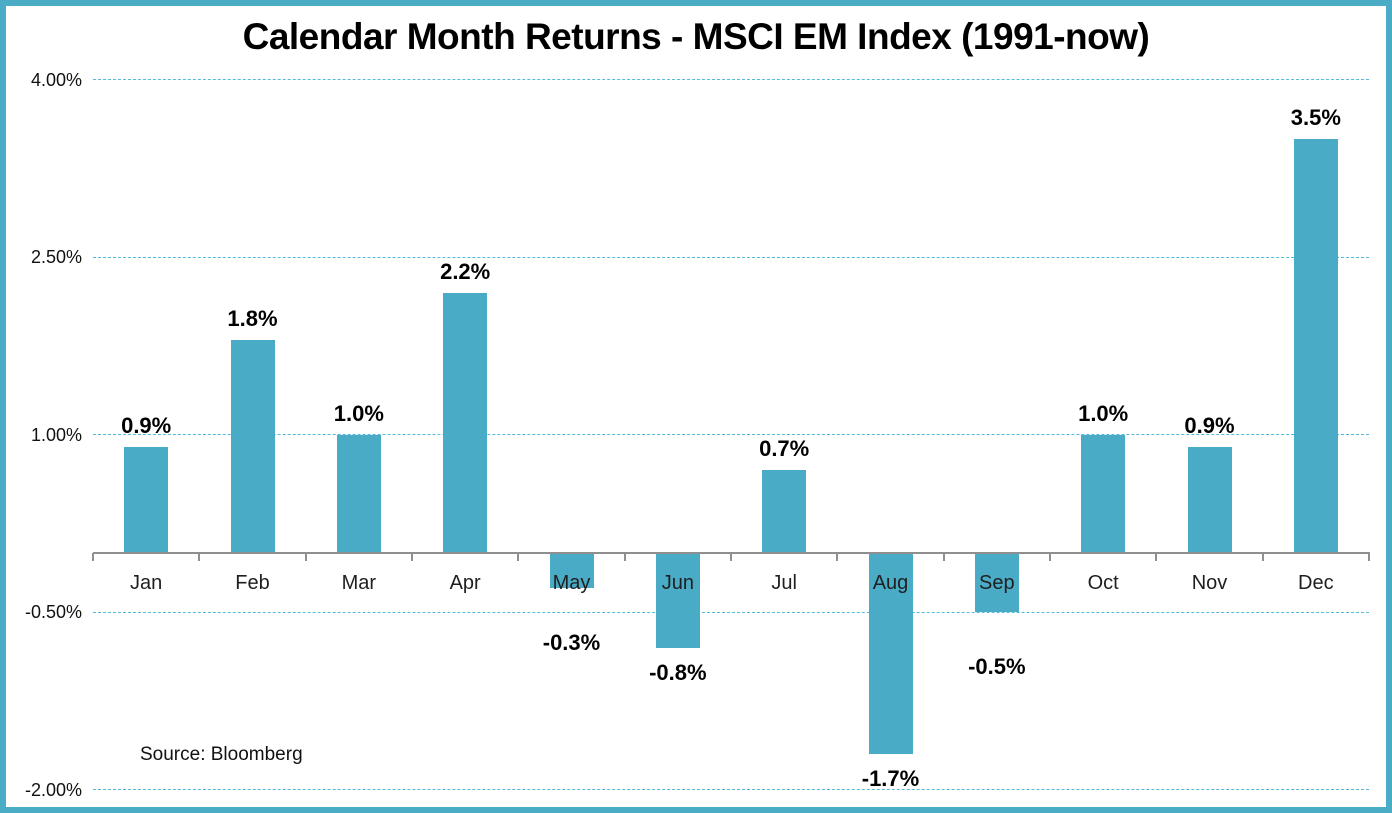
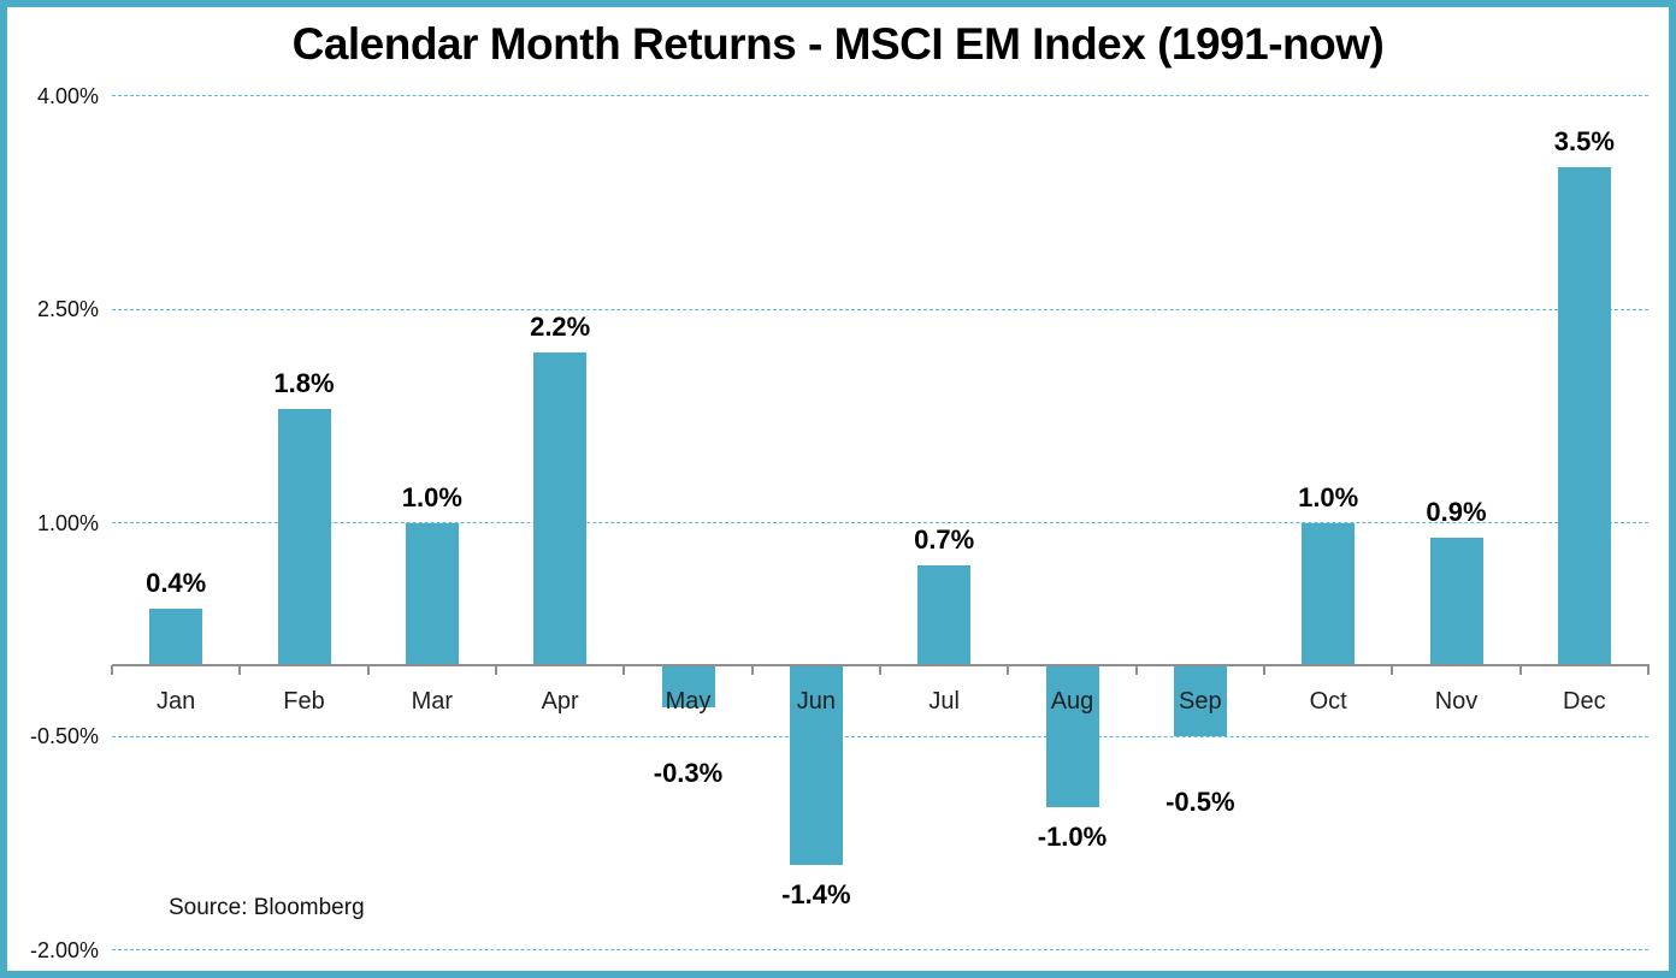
Jan: 0.9% -> 0.4%
Jun: -0.8% -> -1.4%
Aug: -1.7% -> -1.0%
